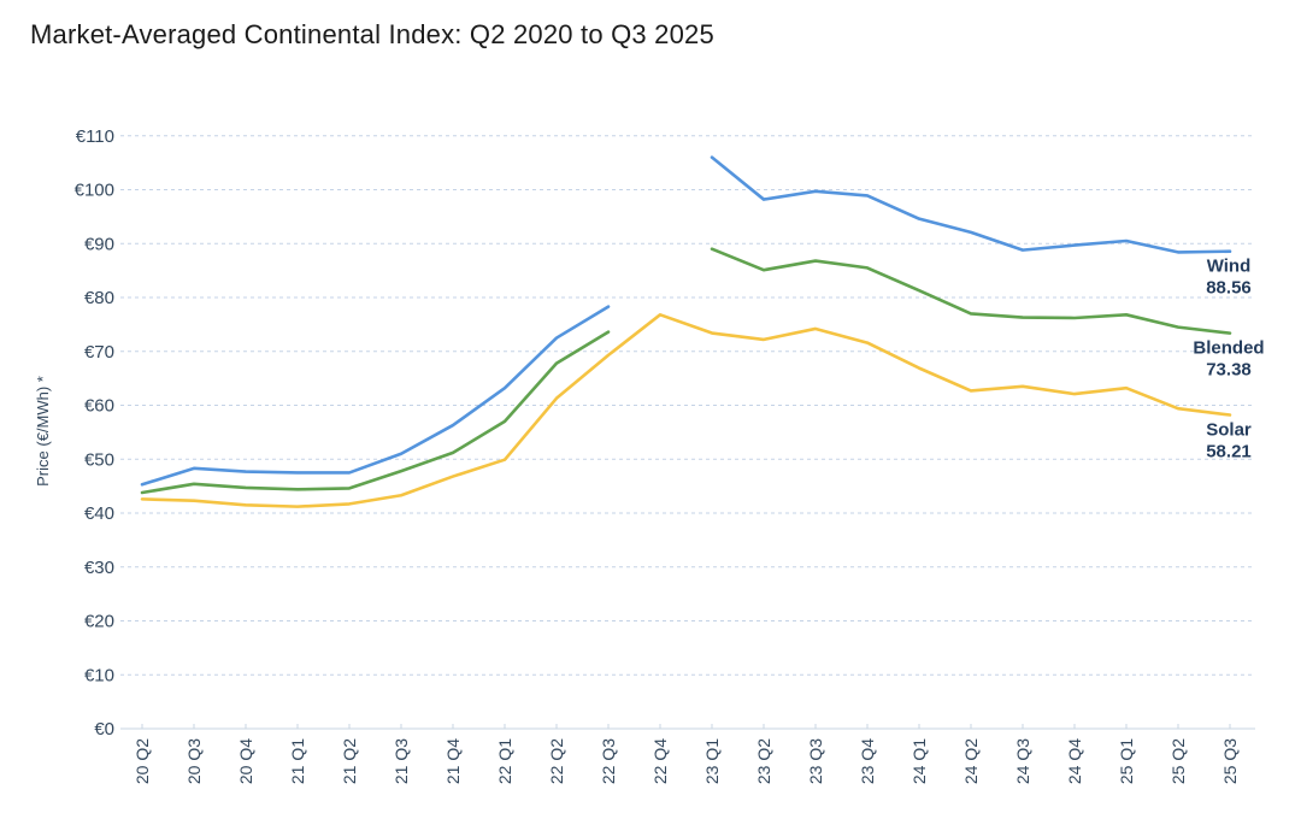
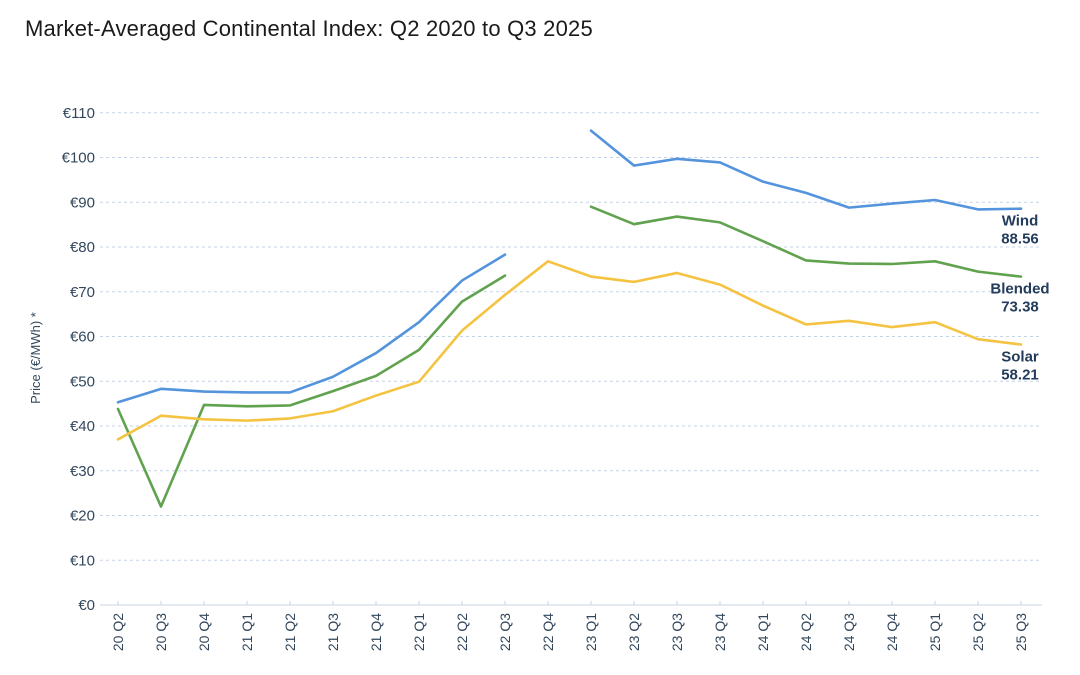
Solar/20 Q2: €43 -> €37
Blended/20 Q3: €45 -> €22
